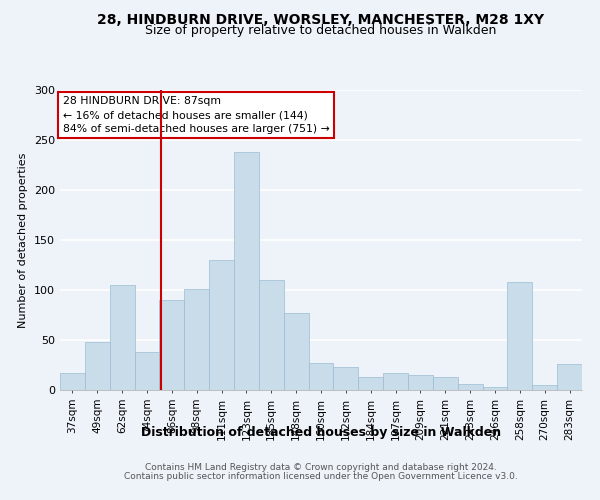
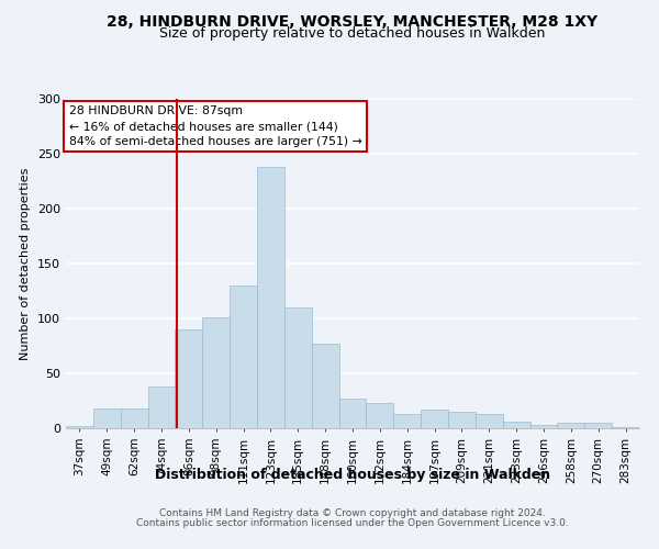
37sqm: 17 -> 2
49sqm: 48 -> 18
62sqm: 105 -> 18
258sqm: 108 -> 5
283sqm: 26 -> 1
